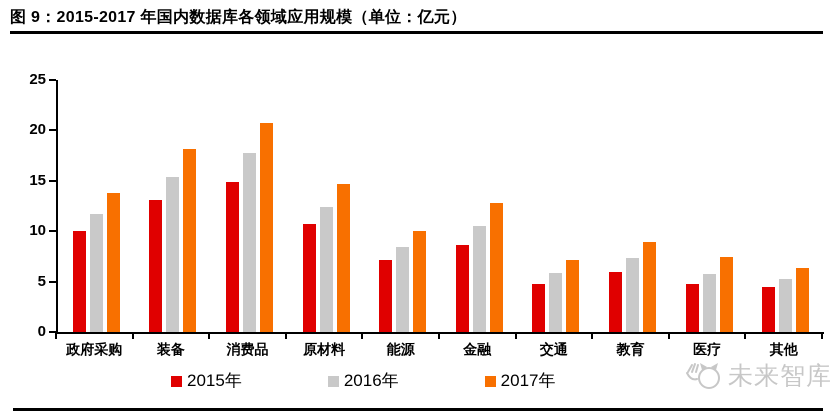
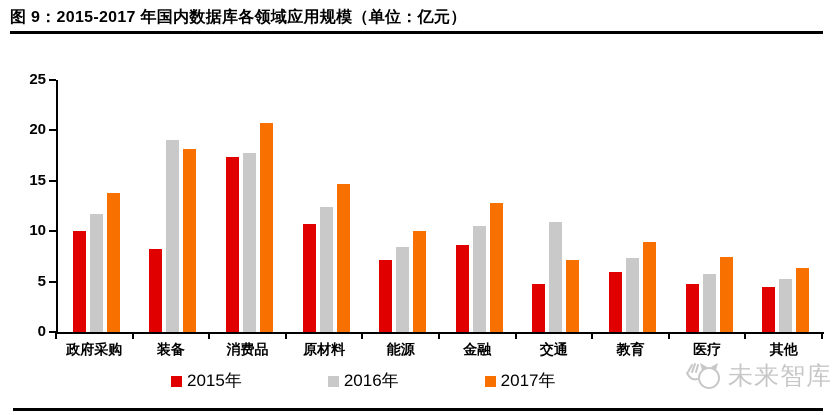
2015年/装备: 13.1 -> 8.2
2016年/装备: 15.4 -> 19.0
2015年/消费品: 14.9 -> 17.4
2016年/交通: 5.9 -> 10.9
